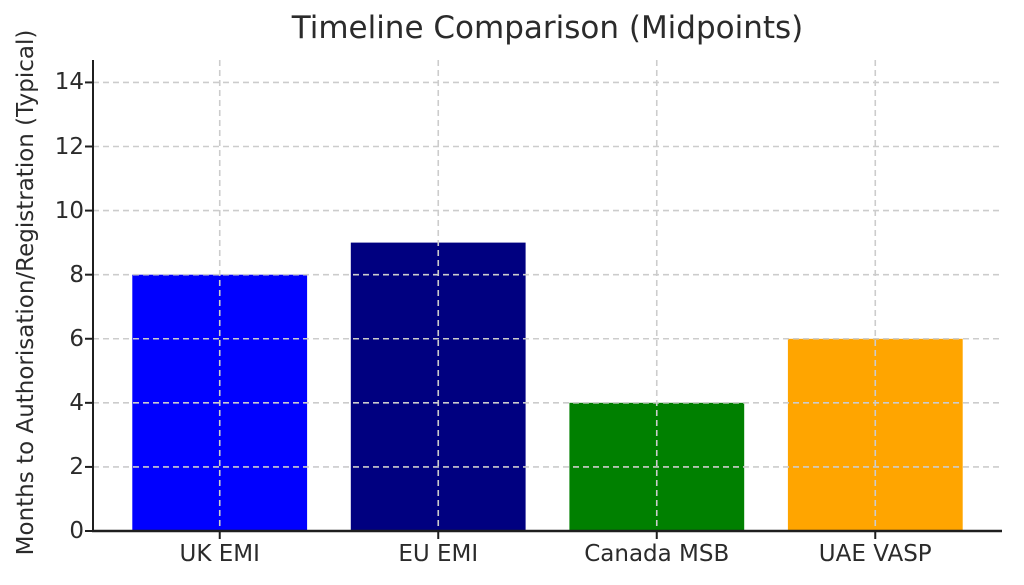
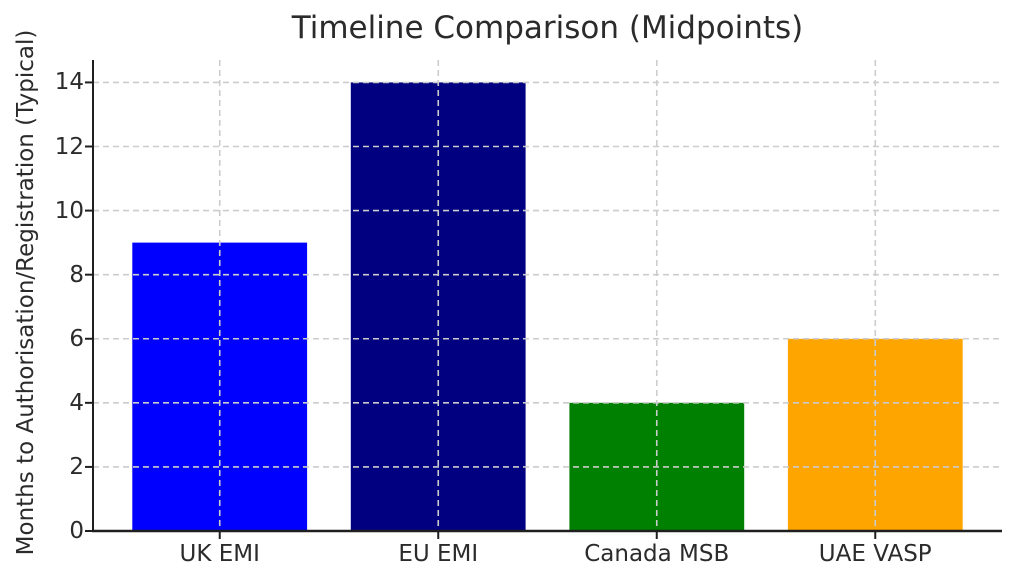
UK EMI: 8 -> 9
EU EMI: 9 -> 14
